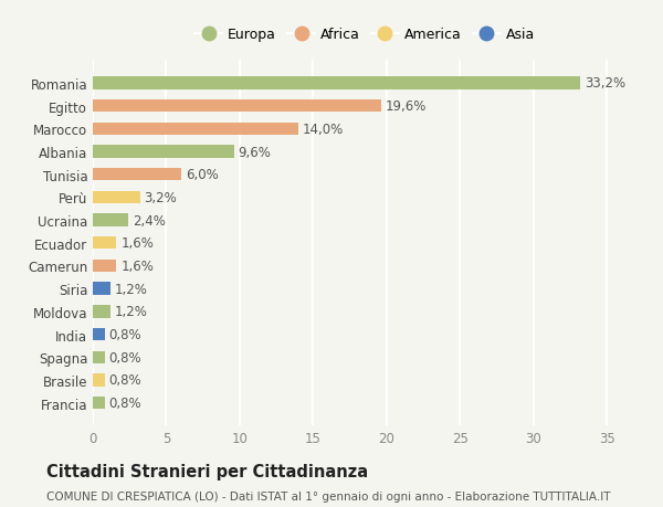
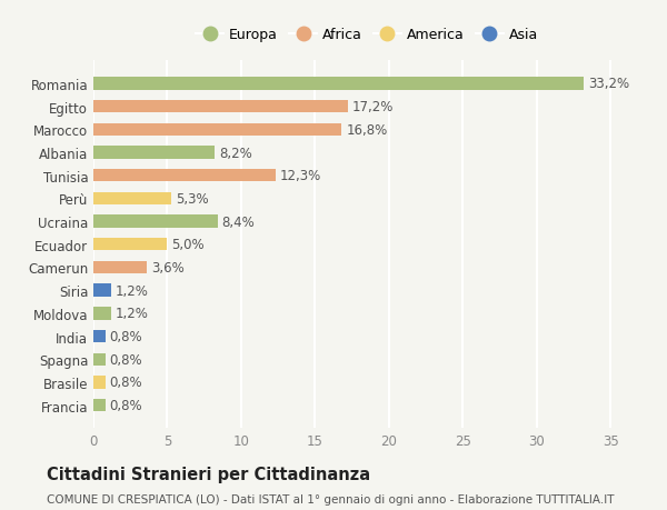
Egitto: 19,6% -> 17,2%
Marocco: 14,0% -> 16,8%
Albania: 9,6% -> 8,2%
Tunisia: 6,0% -> 12,3%
Perù: 3,2% -> 5,3%
Ucraina: 2,4% -> 8,4%
Ecuador: 1,6% -> 5,0%
Camerun: 1,6% -> 3,6%
